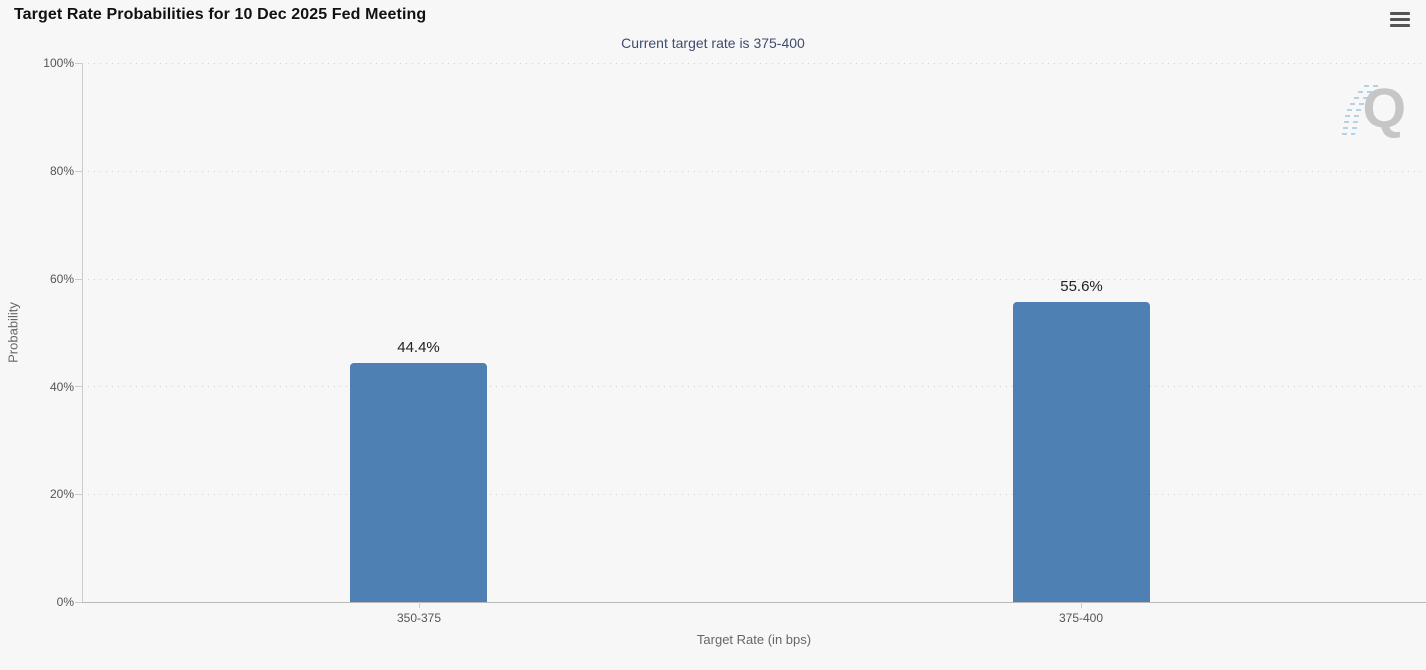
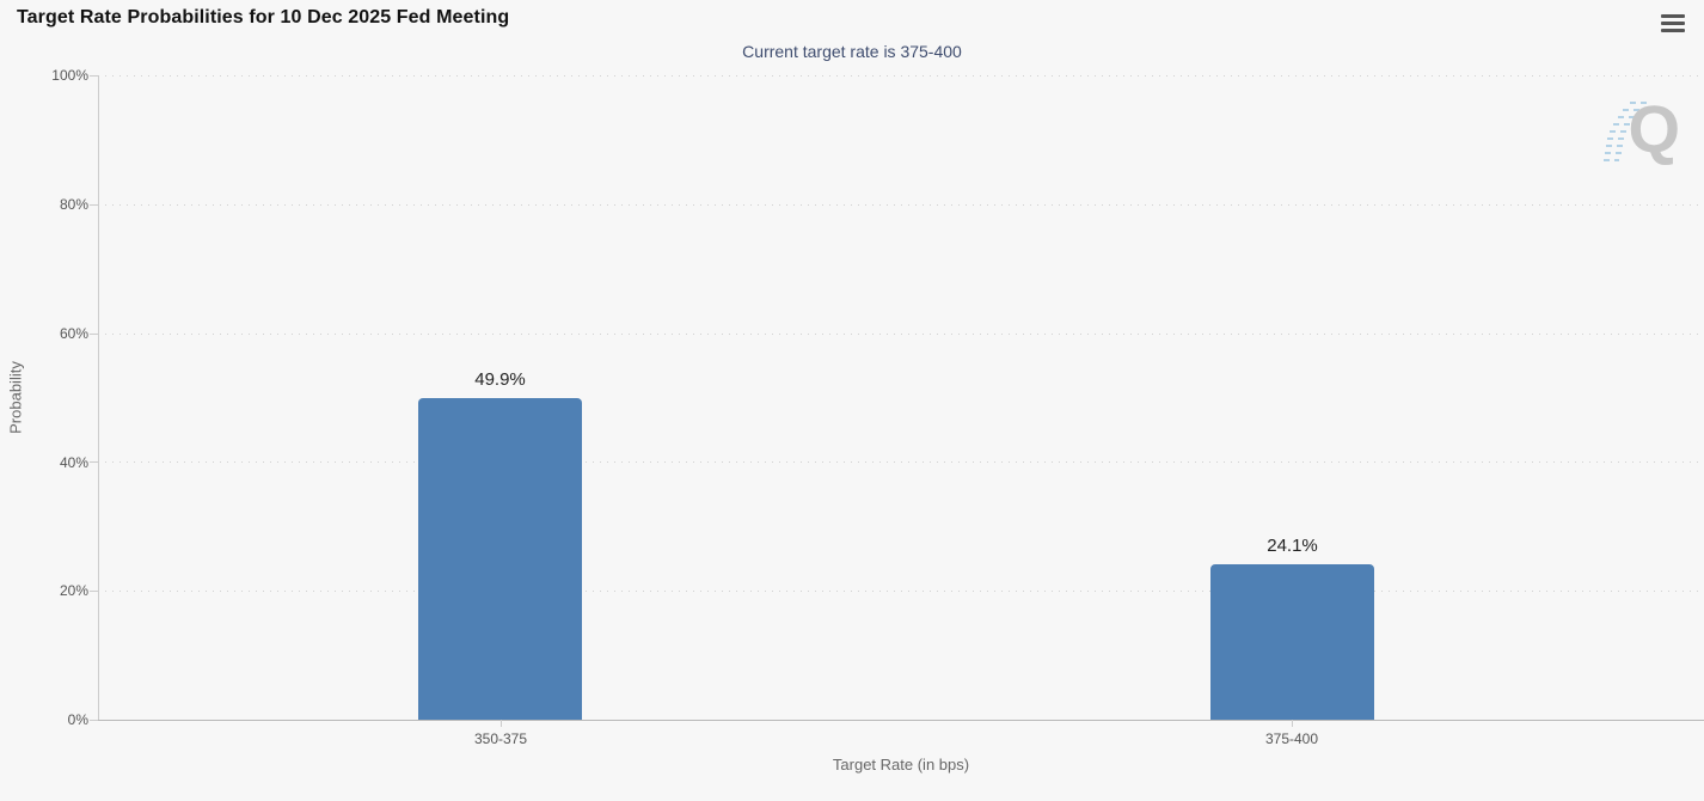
350-375: 44.4% -> 49.9%
375-400: 55.6% -> 24.1%
